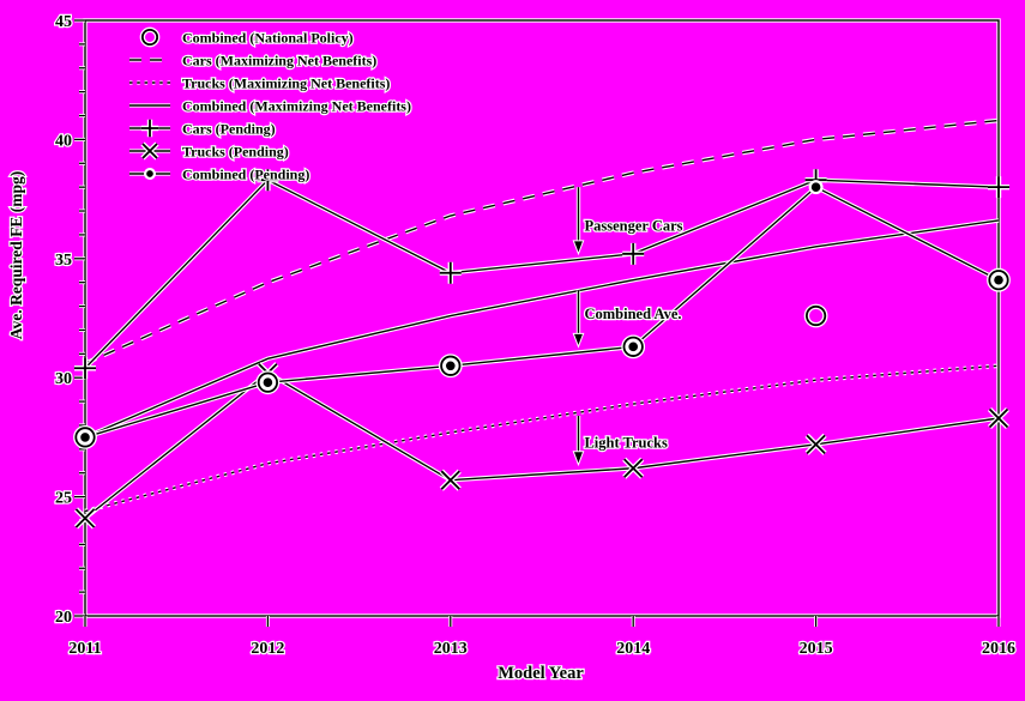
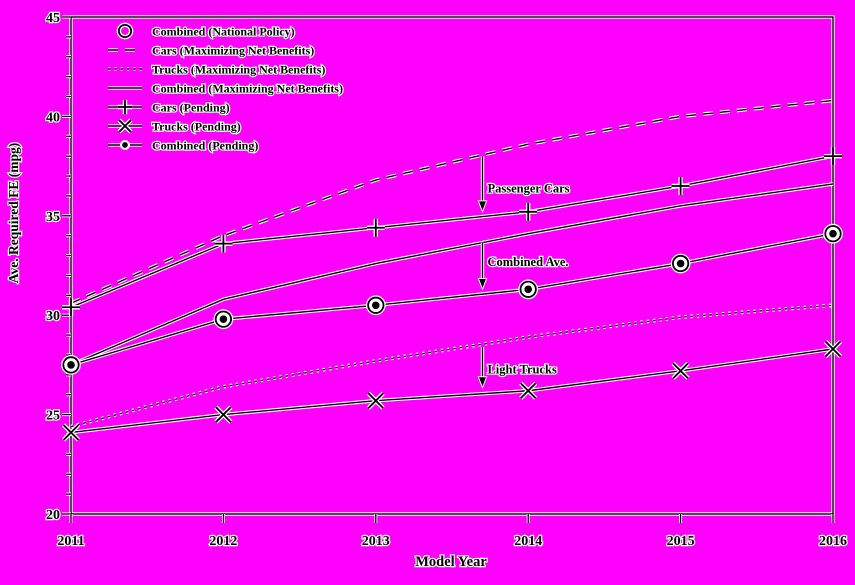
Cars (Pending)/2012: 38.3 -> 33.6
Trucks (Pending)/2012: 30.2 -> 25.0
Cars (Pending)/2015: 38.3 -> 36.5
Combined (Pending)/2015: 38.0 -> 32.6
